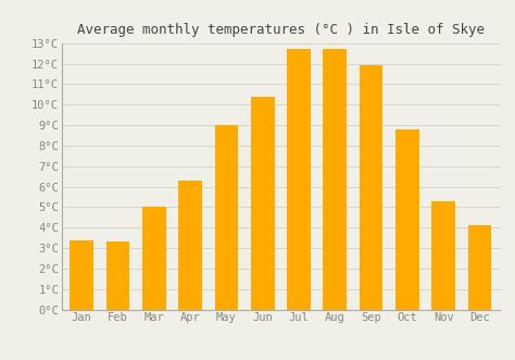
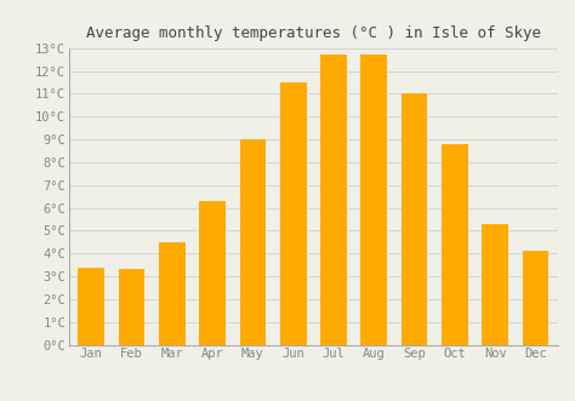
Mar: 5.0°C -> 4.5°C
Jun: 10.4°C -> 11.5°C
Sep: 11.9°C -> 11.0°C
